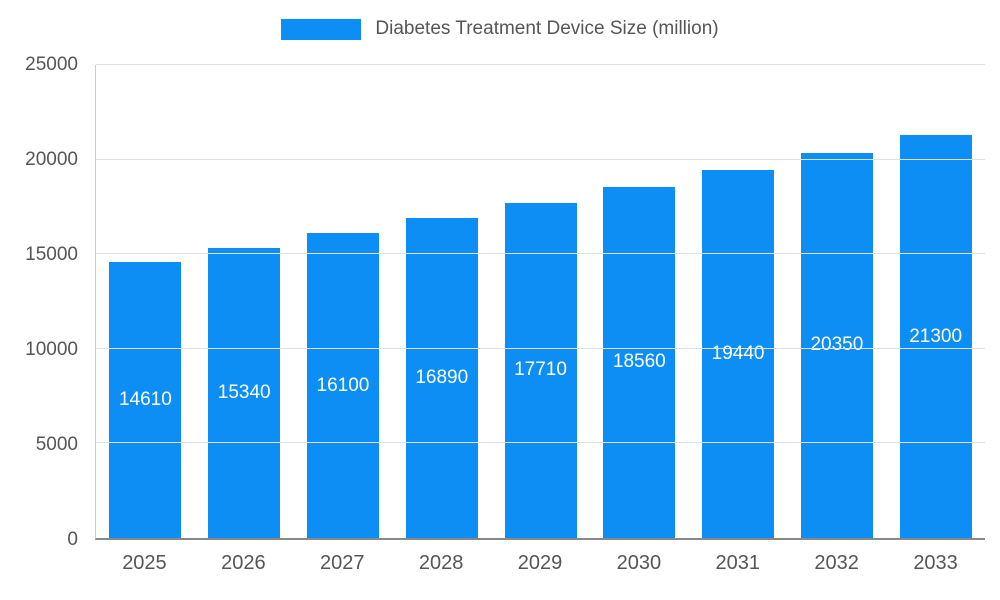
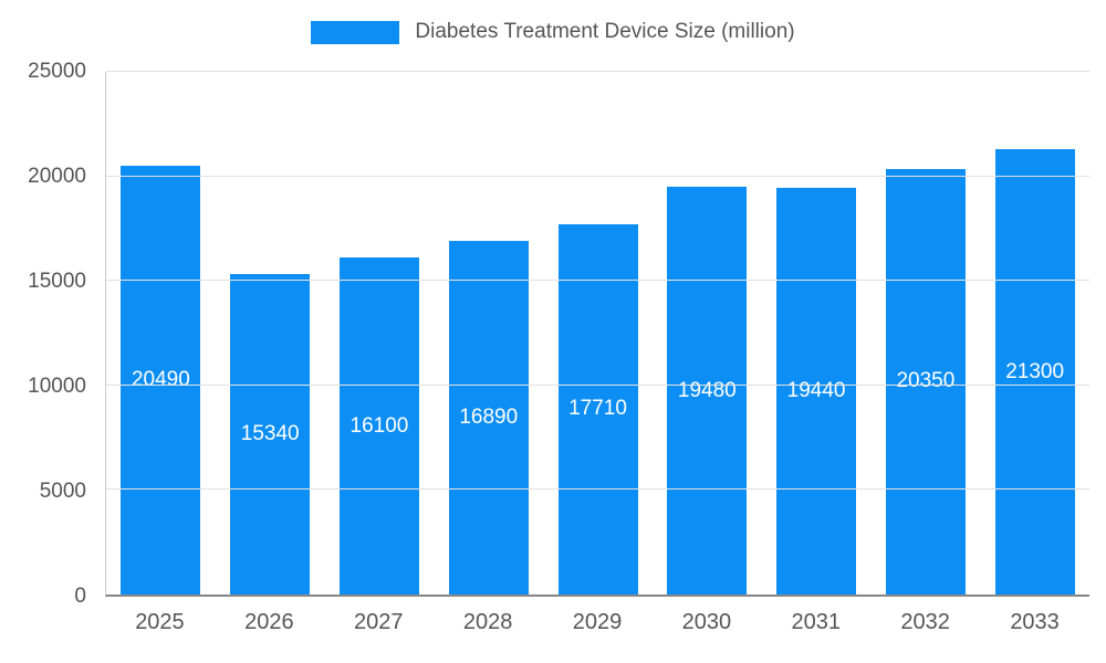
2025: 14610 -> 20490
2030: 18560 -> 19480
